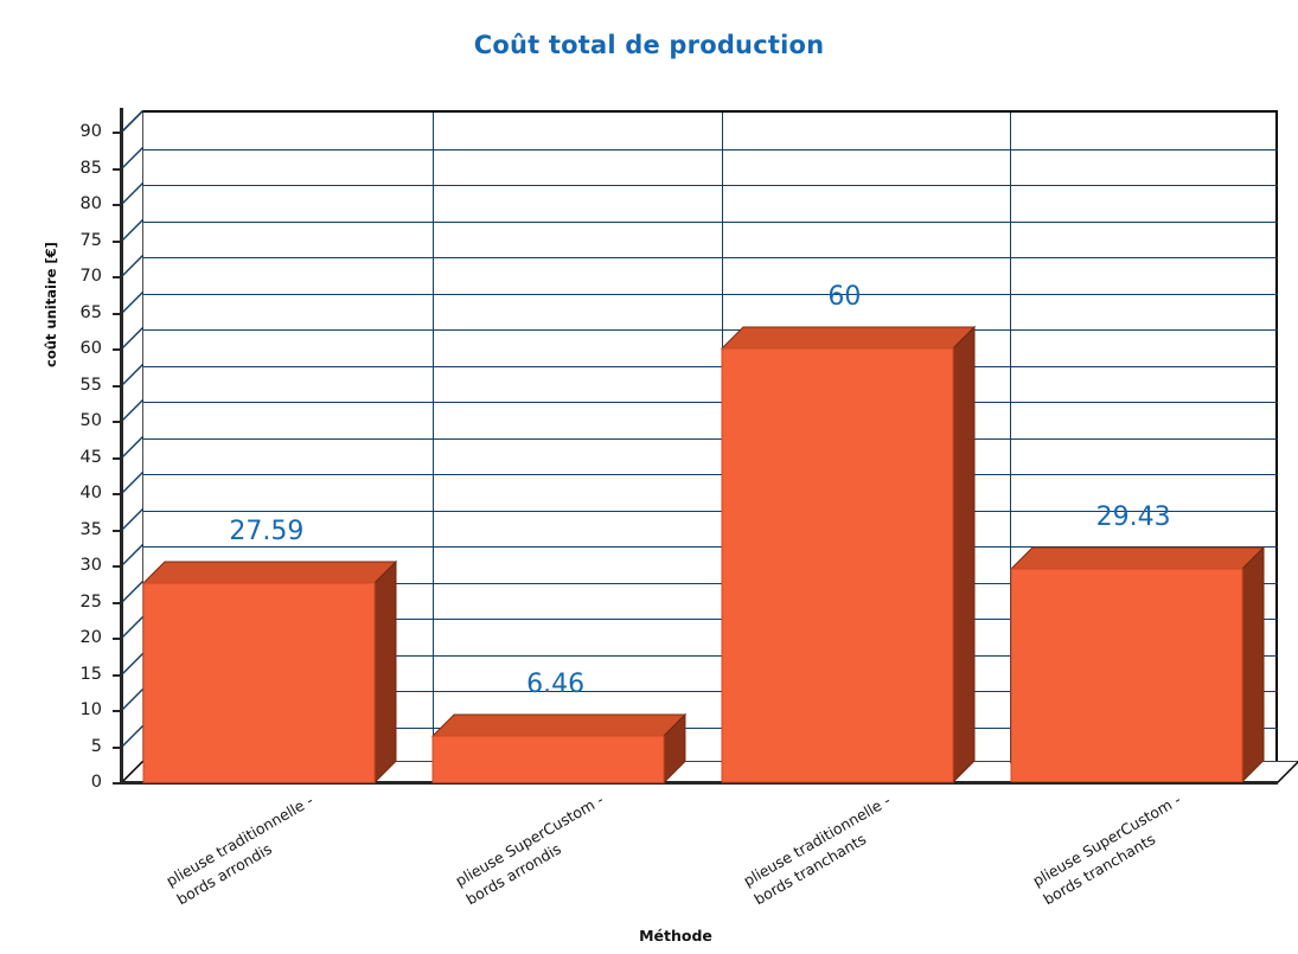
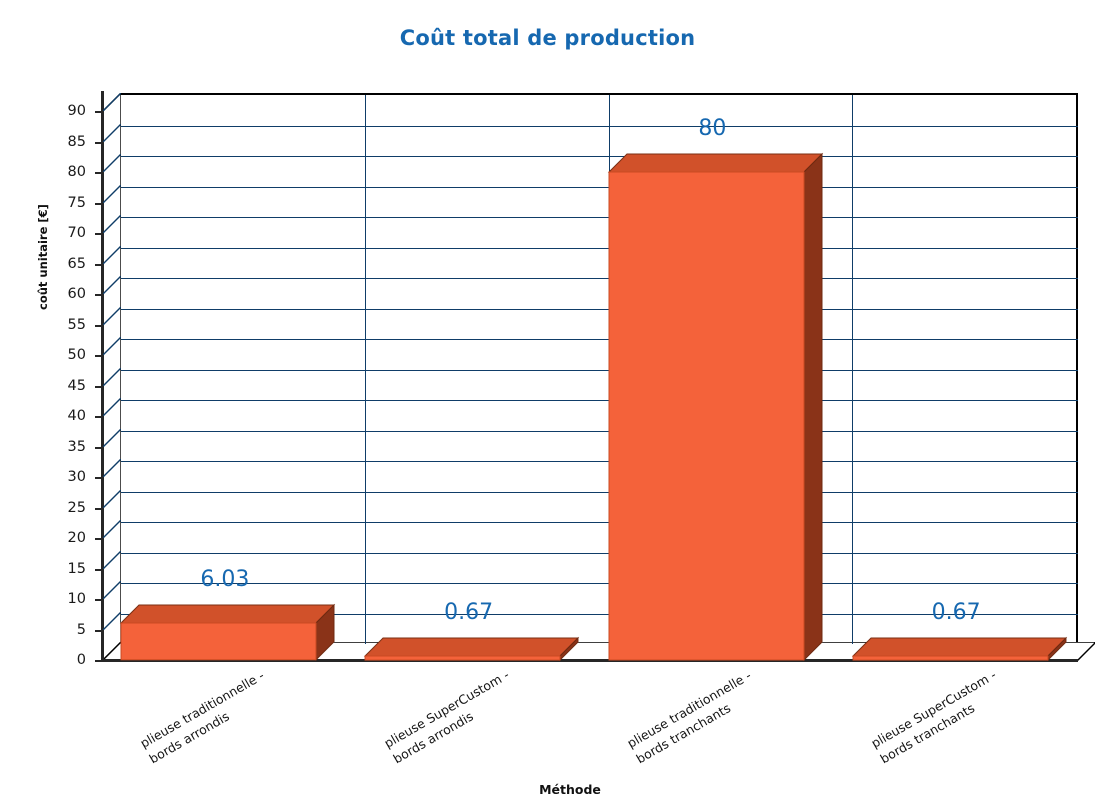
plieuse traditionnelle - bords arrondis: 27.59 -> 6.03
plieuse SuperCustom - bords arrondis: 6.46 -> 0.67
plieuse traditionnelle - bords tranchants: 60 -> 80
plieuse SuperCustom - bords tranchants: 29.43 -> 0.67
